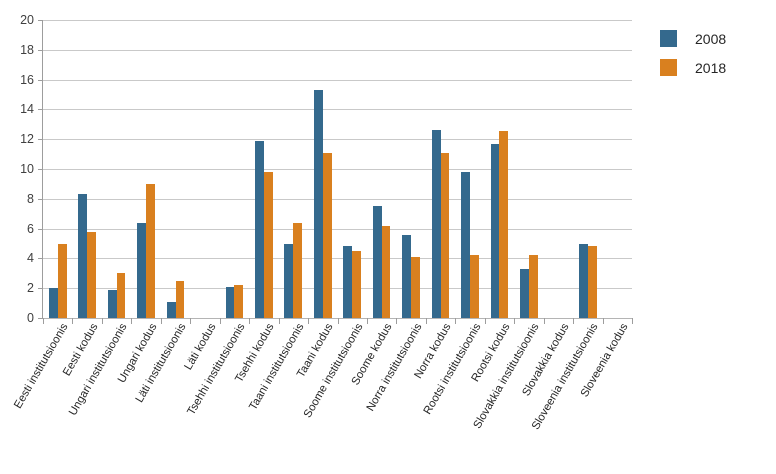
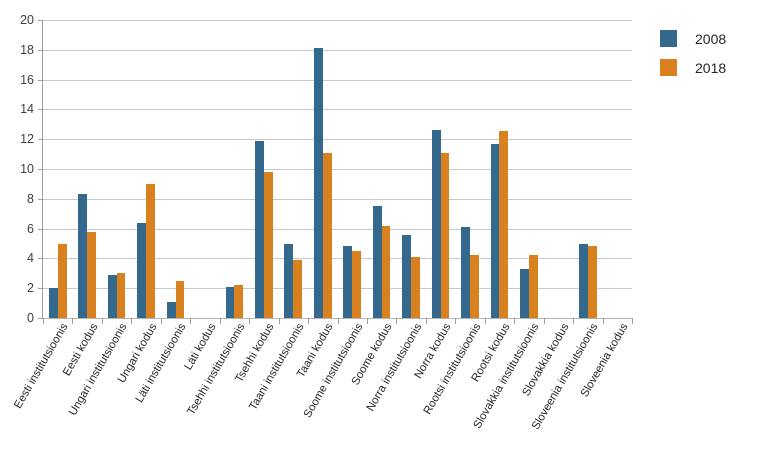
2008/Ungari institutsioonis: 1.9 -> 2.9
2018/Taani institutsioonis: 6.4 -> 3.9
2008/Taani kodus: 15.3 -> 18.1
2008/Rootsi institutsioonis: 9.8 -> 6.1
